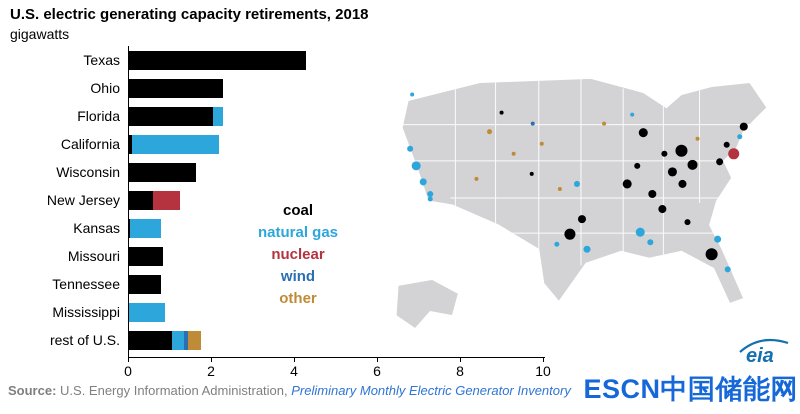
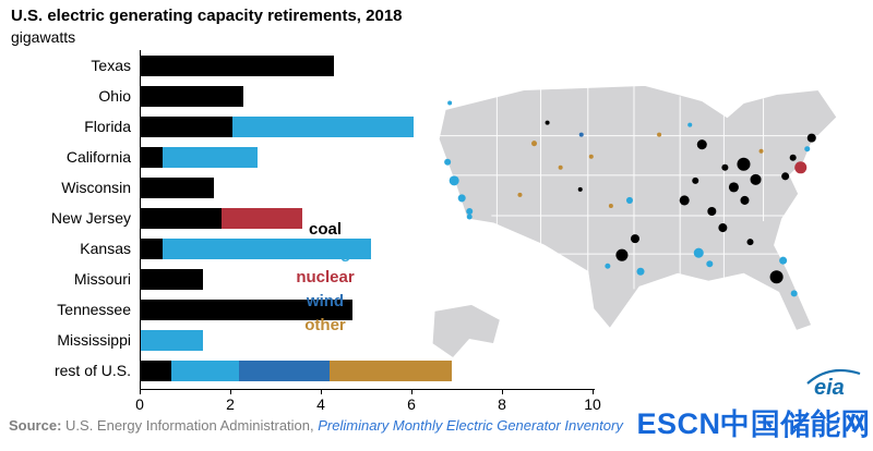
natural gas/Florida: 0.2 -> 4.0
coal/California: 0.1 -> 0.5
coal/New Jersey: 0.6 -> 1.8
nuclear/New Jersey: 0.7 -> 1.8
coal/Kansas: 0.1 -> 0.5
natural gas/Kansas: 0.8 -> 4.6
coal/Missouri: 0.8 -> 1.4
coal/Tennessee: 0.8 -> 4.7
natural gas/Mississippi: 0.9 -> 1.4
coal/rest of U.S.: 1.1 -> 0.7
natural gas/rest of U.S.: 0.3 -> 1.5
wind/rest of U.S.: 0.1 -> 2.0
other/rest of U.S.: 0.3 -> 2.7
